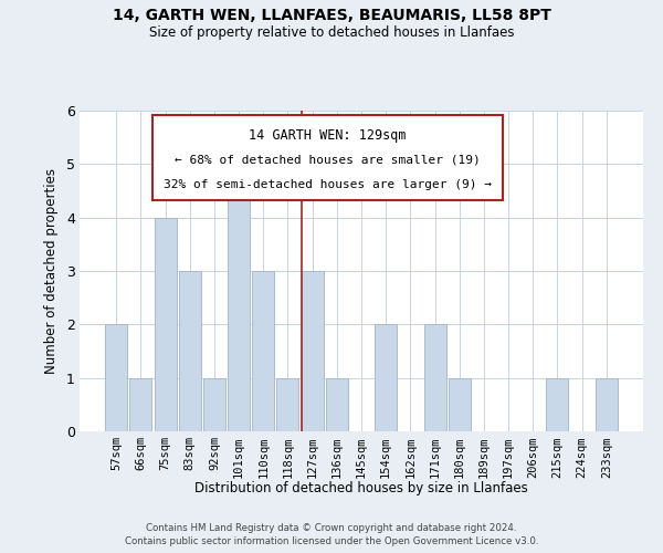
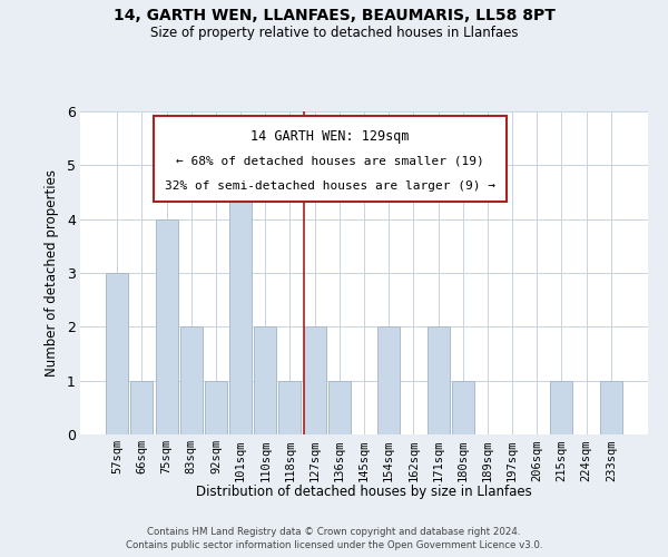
57sqm: 2 -> 3
83sqm: 3 -> 2
110sqm: 3 -> 2
127sqm: 3 -> 2
